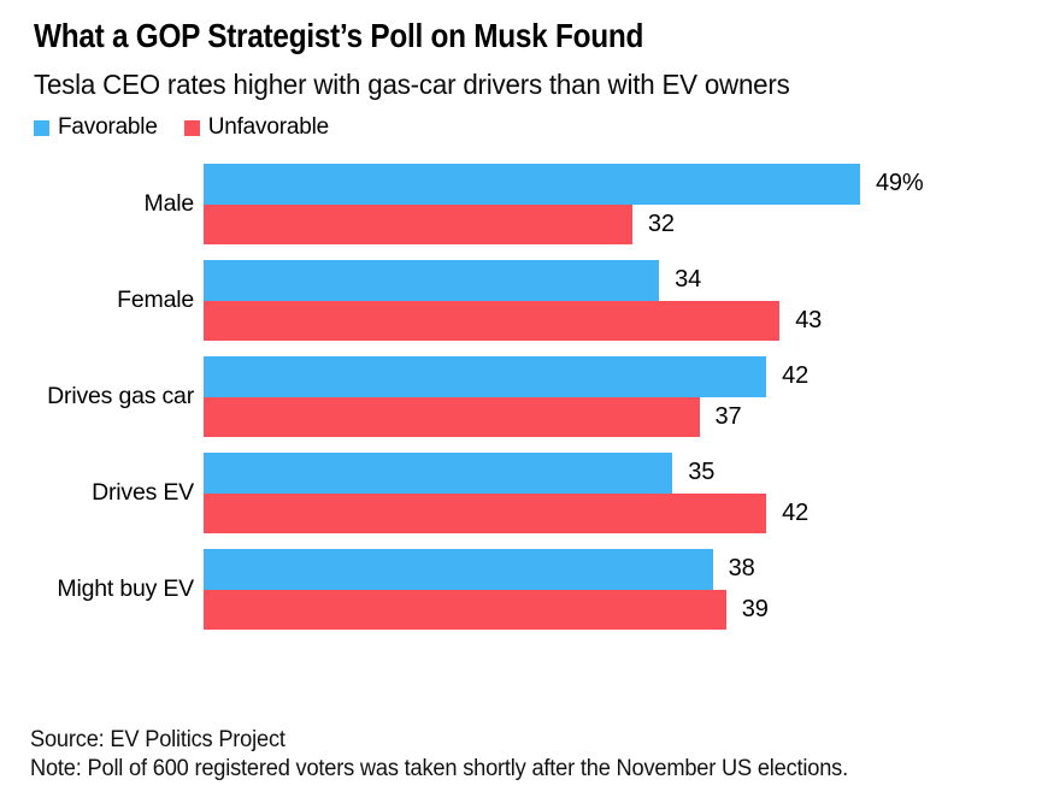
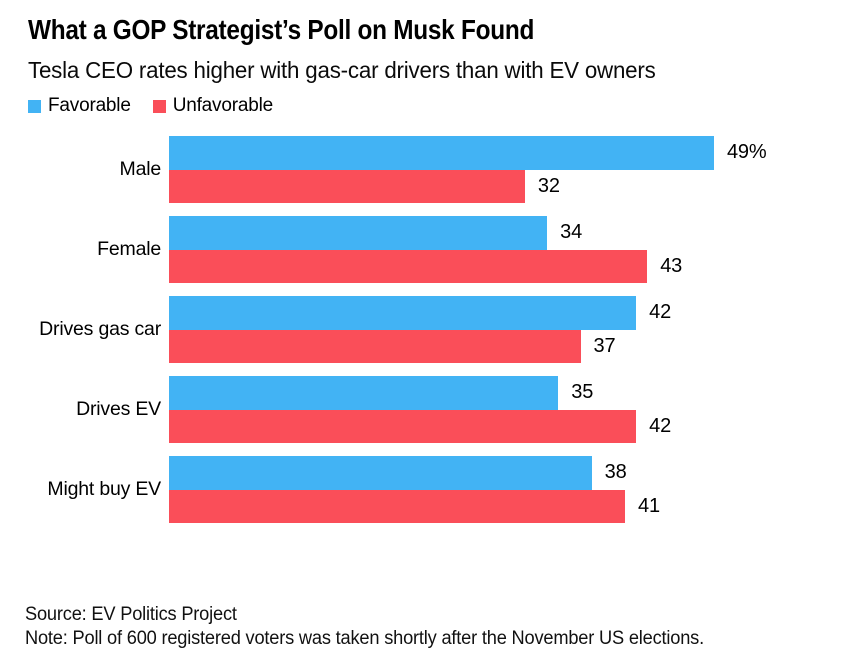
Unfavorable/Might buy EV: 39 -> 41
